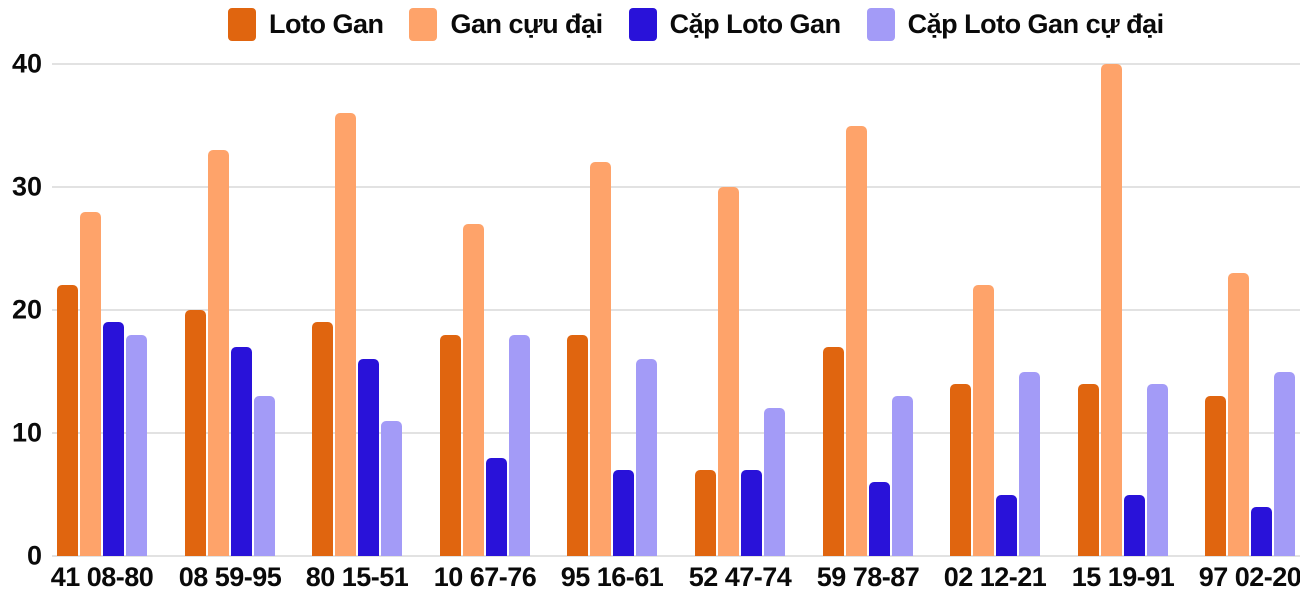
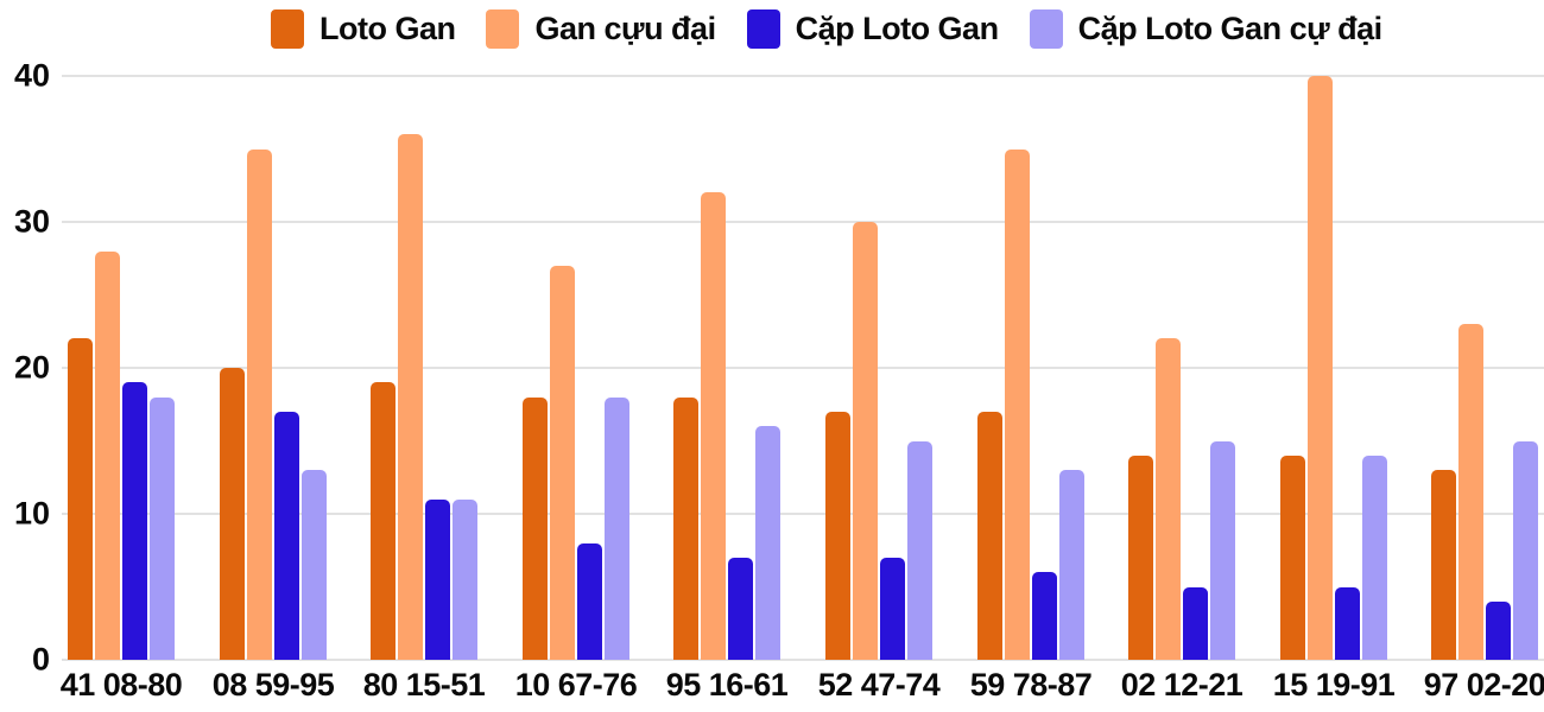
Gan cựu đại/08 59-95: 33 -> 35
Cặp Loto Gan/80 15-51: 16 -> 11
Loto Gan/52 47-74: 7 -> 17
Cặp Loto Gan cự đại/52 47-74: 12 -> 15
